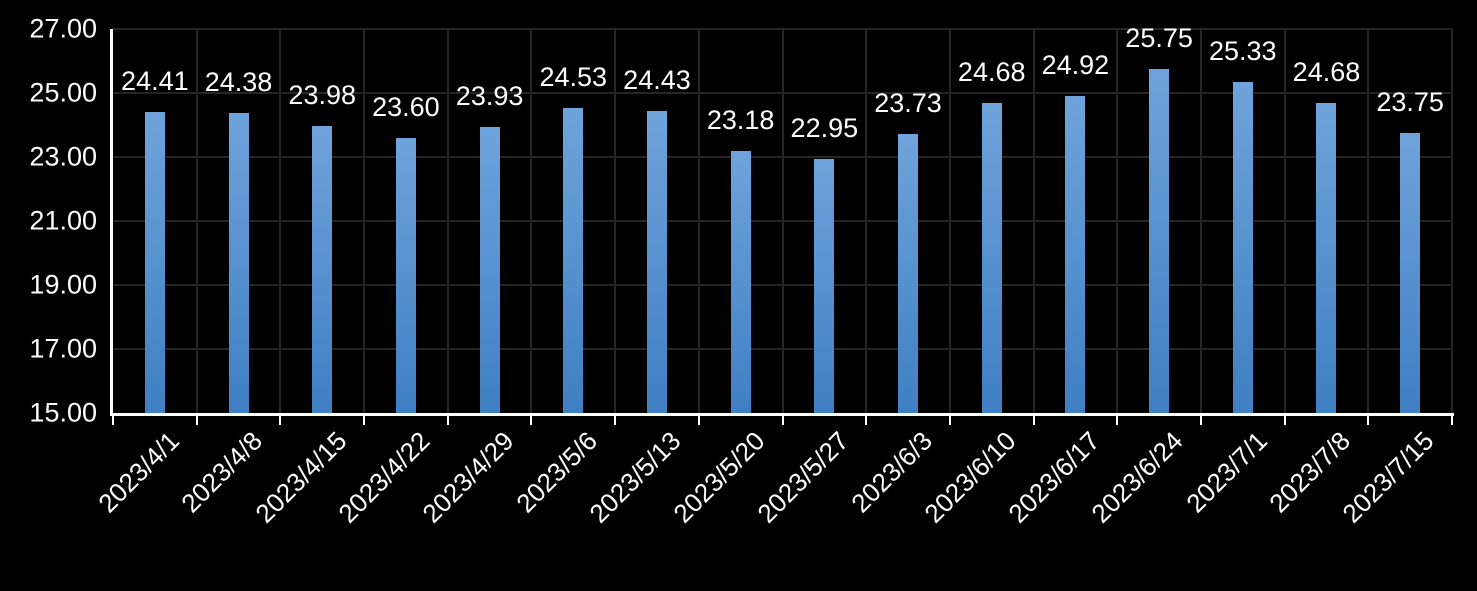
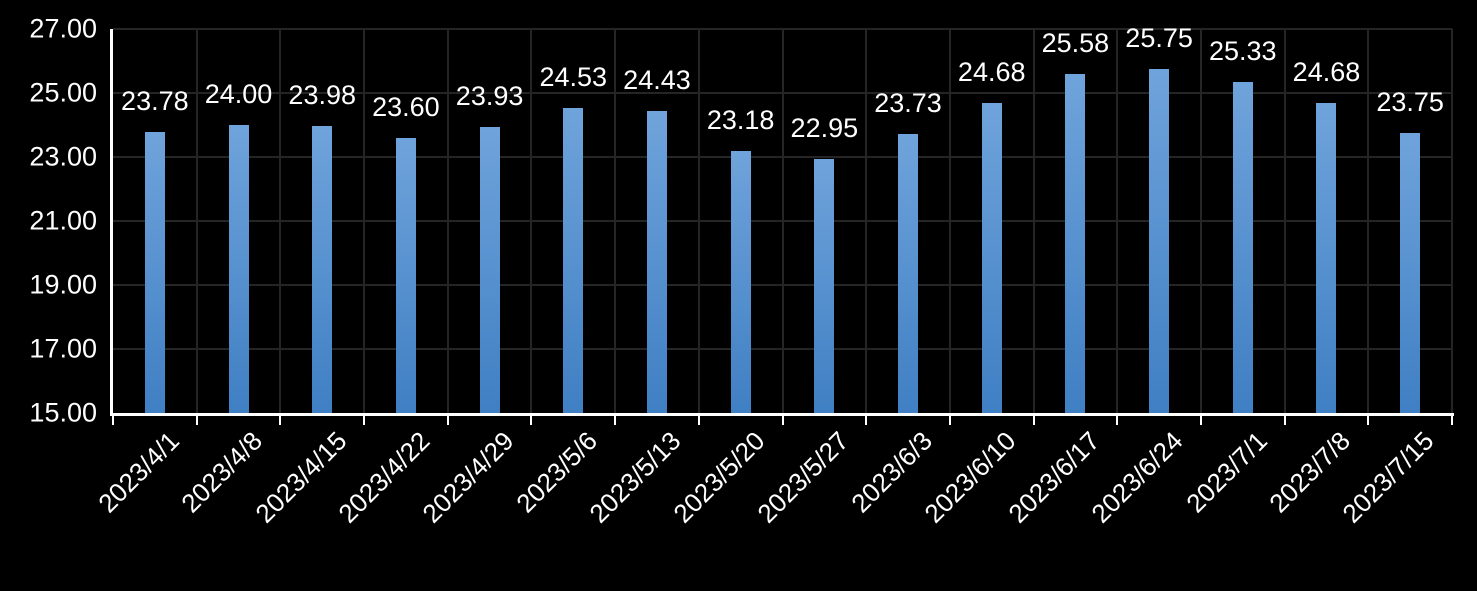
2023/4/1: 24.41 -> 23.78
2023/4/8: 24.38 -> 24.00
2023/6/17: 24.92 -> 25.58
